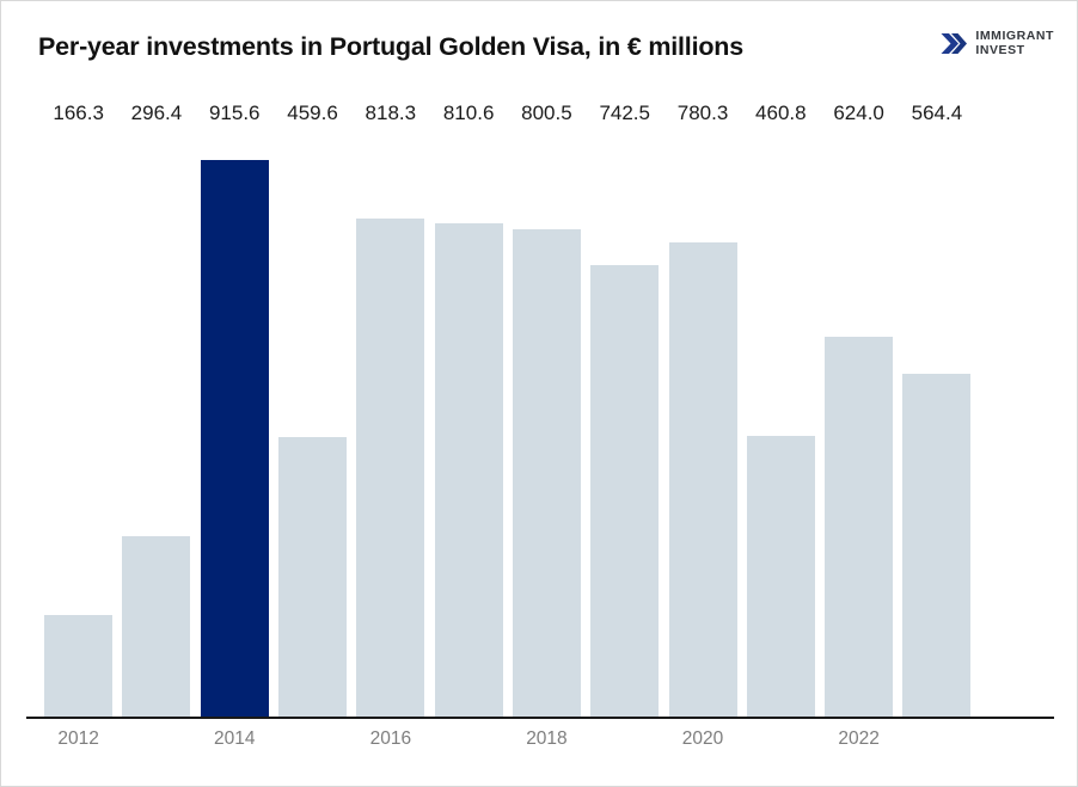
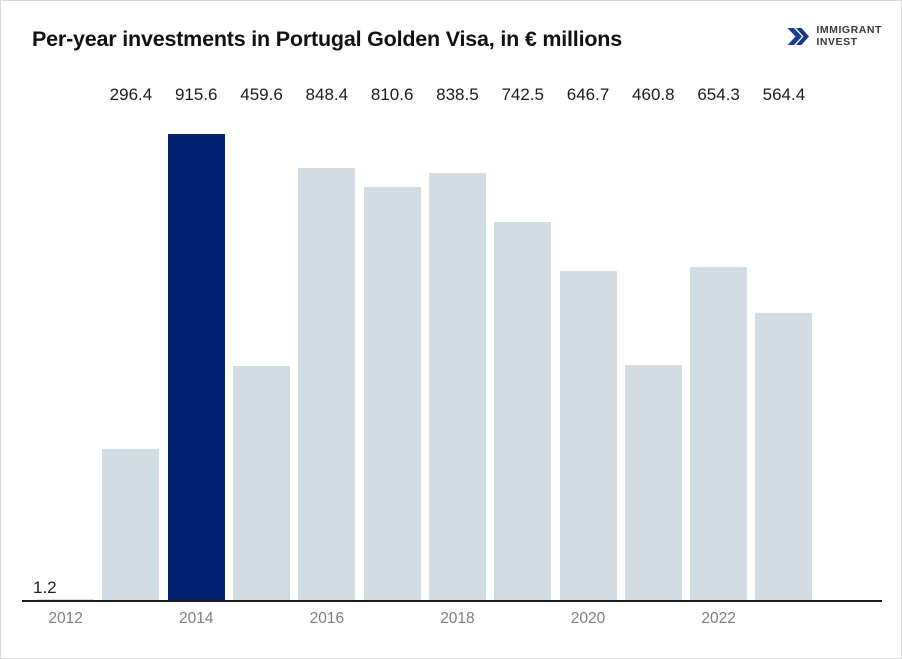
2012: 166.3 -> 1.2
2016: 818.3 -> 848.4
2018: 800.5 -> 838.5
2020: 780.3 -> 646.7
2022: 624.0 -> 654.3
